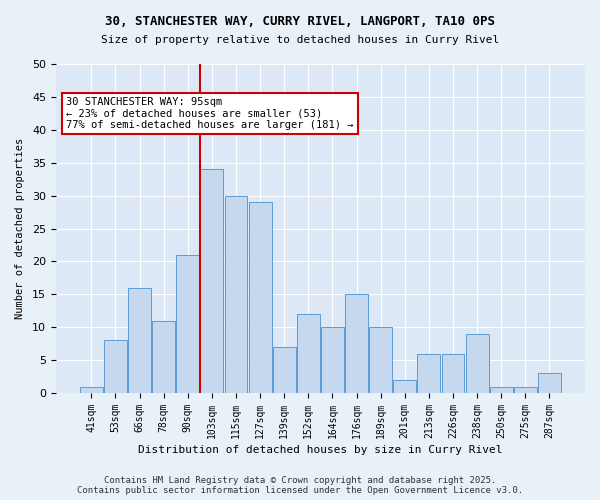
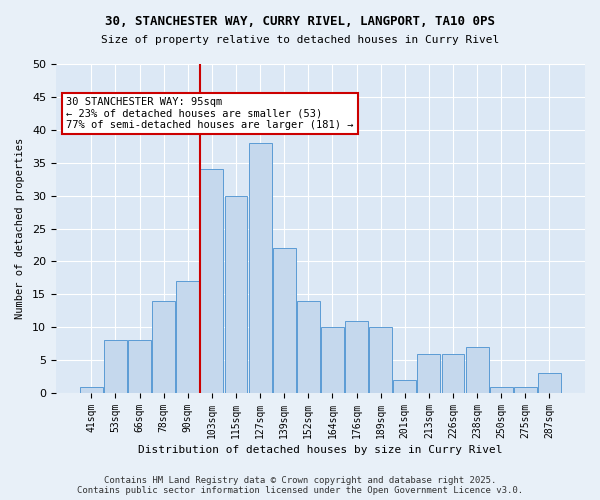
66sqm: 16 -> 8
78sqm: 11 -> 14
90sqm: 21 -> 17
127sqm: 29 -> 38
139sqm: 7 -> 22
152sqm: 12 -> 14
176sqm: 15 -> 11
238sqm: 9 -> 7
